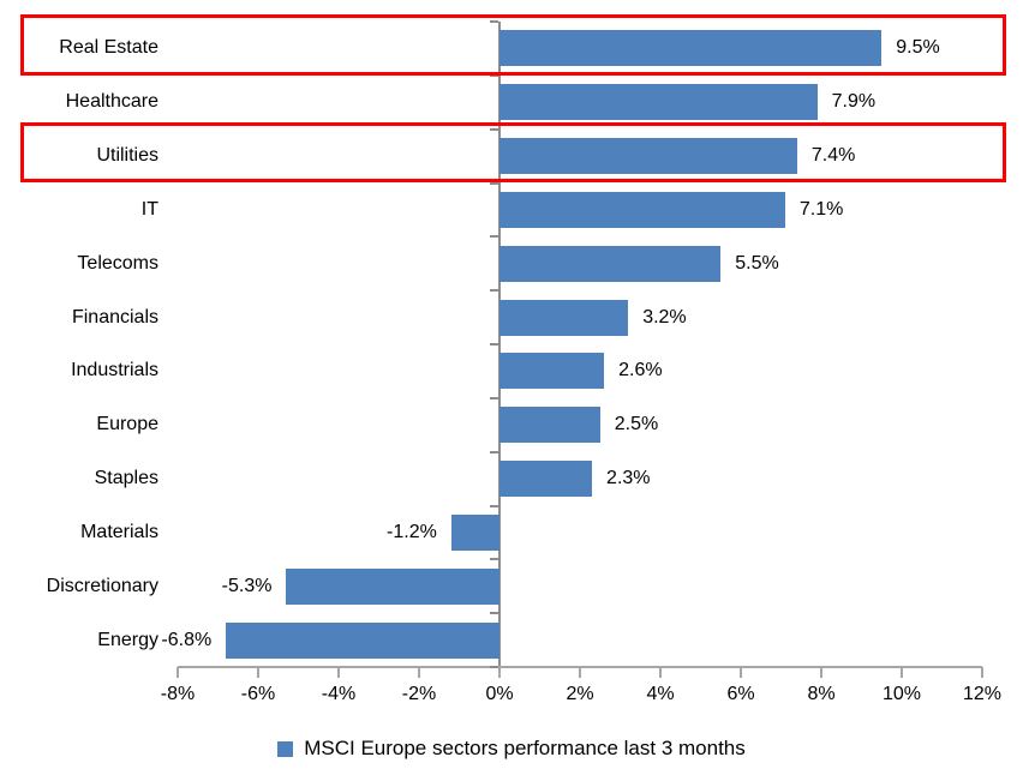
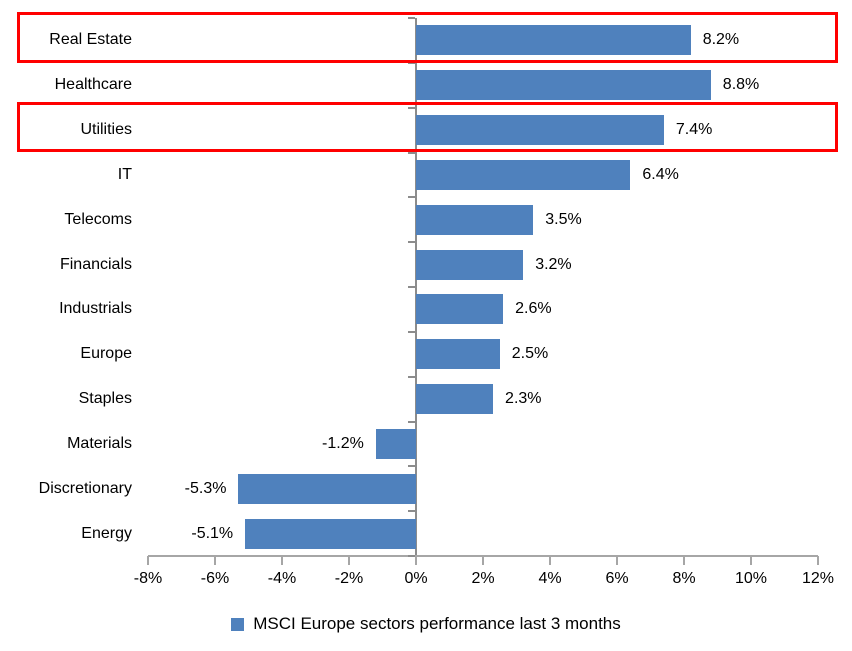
Real Estate: 9.5% -> 8.2%
Healthcare: 7.9% -> 8.8%
IT: 7.1% -> 6.4%
Telecoms: 5.5% -> 3.5%
Energy: -6.8% -> -5.1%
